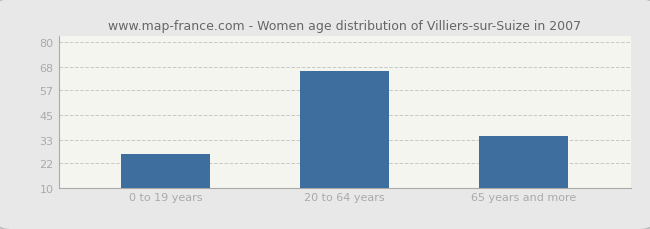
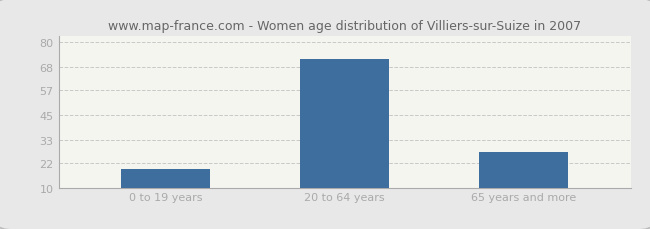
0 to 19 years: 26 -> 19
20 to 64 years: 66 -> 72
65 years and more: 35 -> 27
